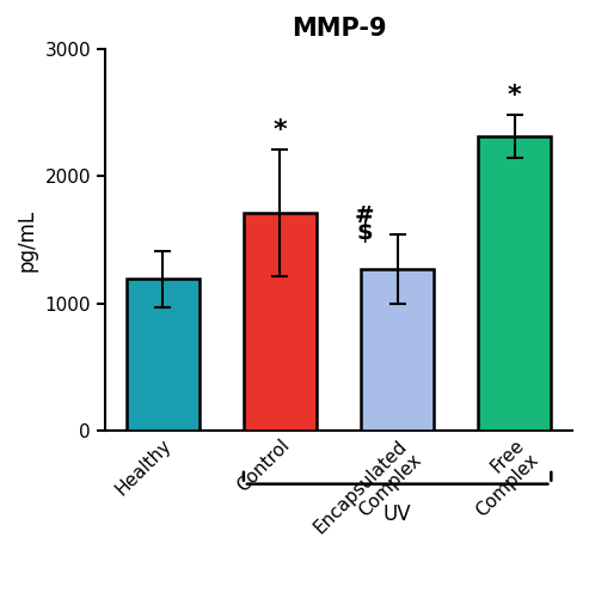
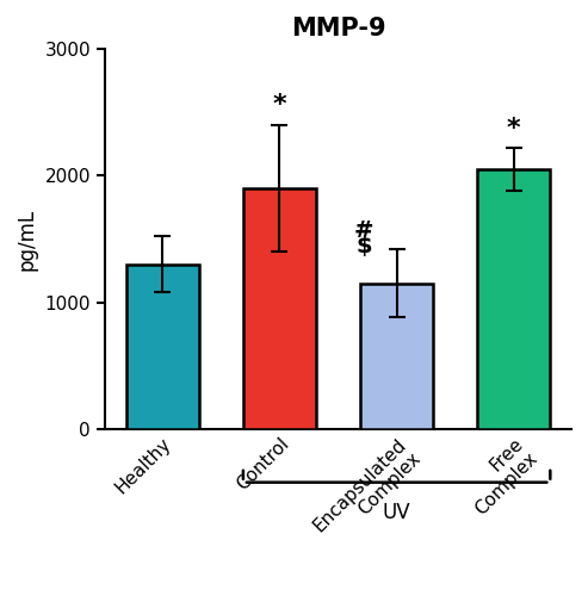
Healthy: 1190 -> 1300
Control: 1710 -> 1900
Encapsulated Complex: 1270 -> 1150
Free Complex: 2310 -> 2050
